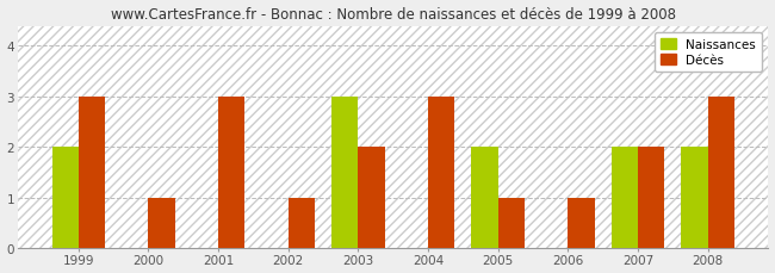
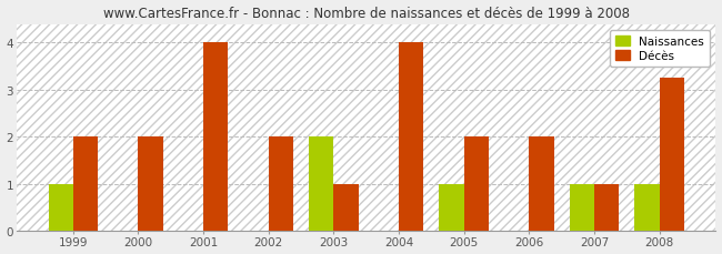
Naissances/1999: 2 -> 1
Décès/1999: 3.00 -> 2.00
Décès/2000: 1.00 -> 2.00
Décès/2001: 3.00 -> 4.00
Décès/2002: 1.00 -> 2.00
Naissances/2003: 3 -> 2
Décès/2003: 2.00 -> 1.00
Décès/2004: 3.00 -> 4.00
Naissances/2005: 2 -> 1
Décès/2005: 1.00 -> 2.00
Décès/2006: 1.00 -> 2.00
Naissances/2007: 2 -> 1
Décès/2007: 2.00 -> 1.00
Naissances/2008: 2 -> 1
Décès/2008: 3.00 -> 3.25
